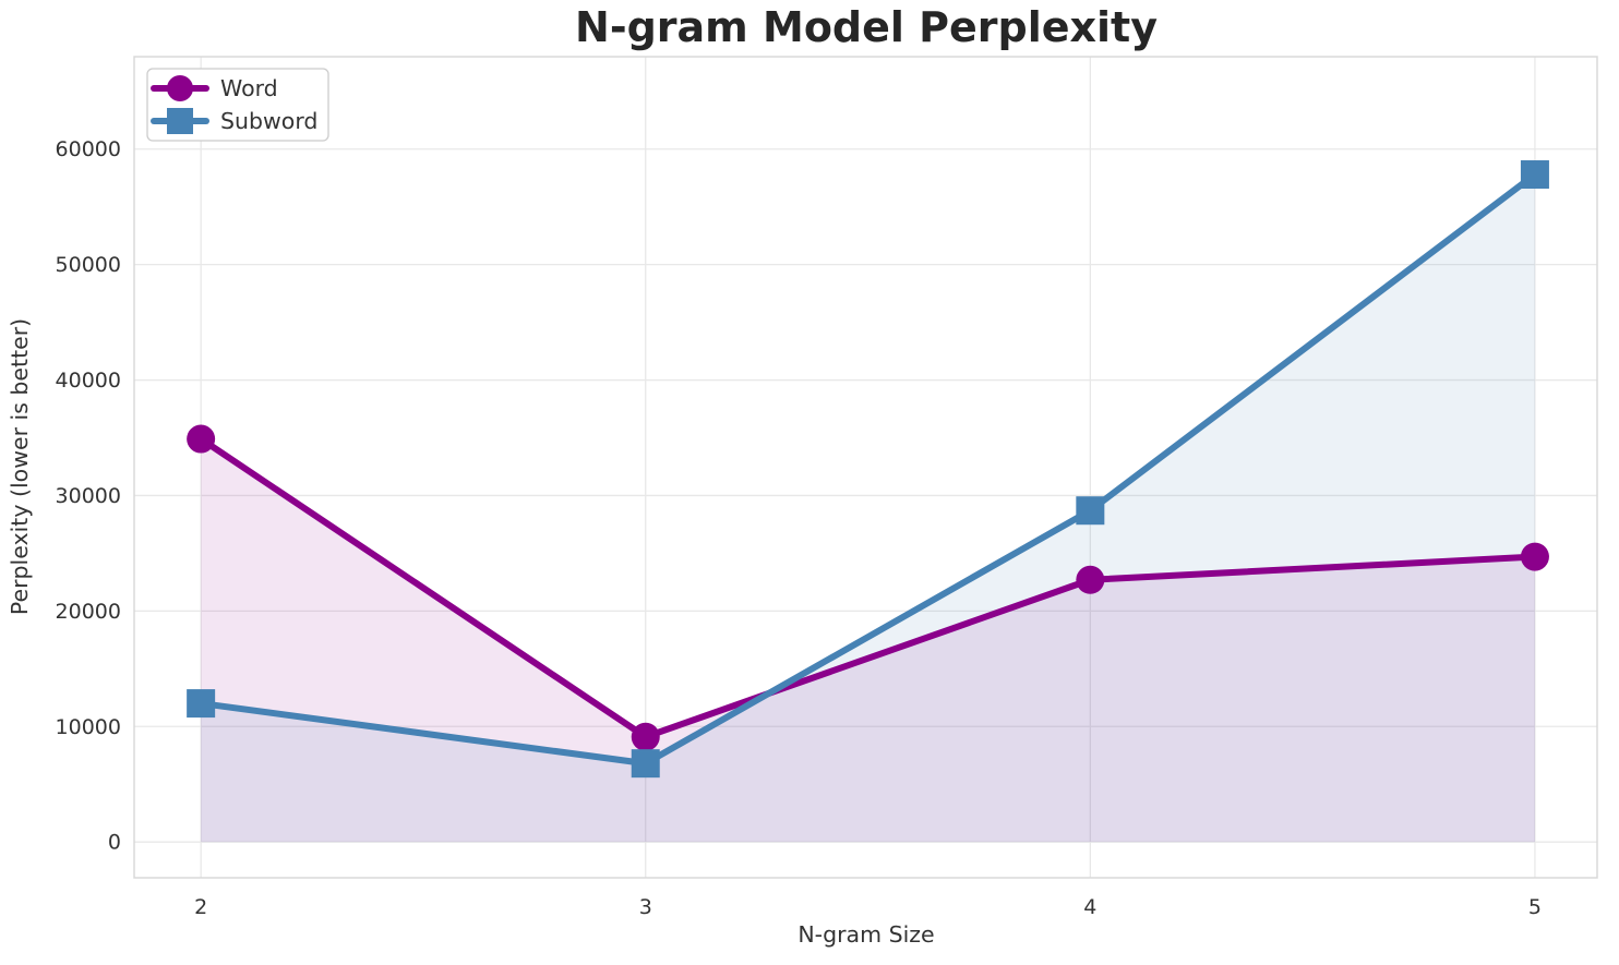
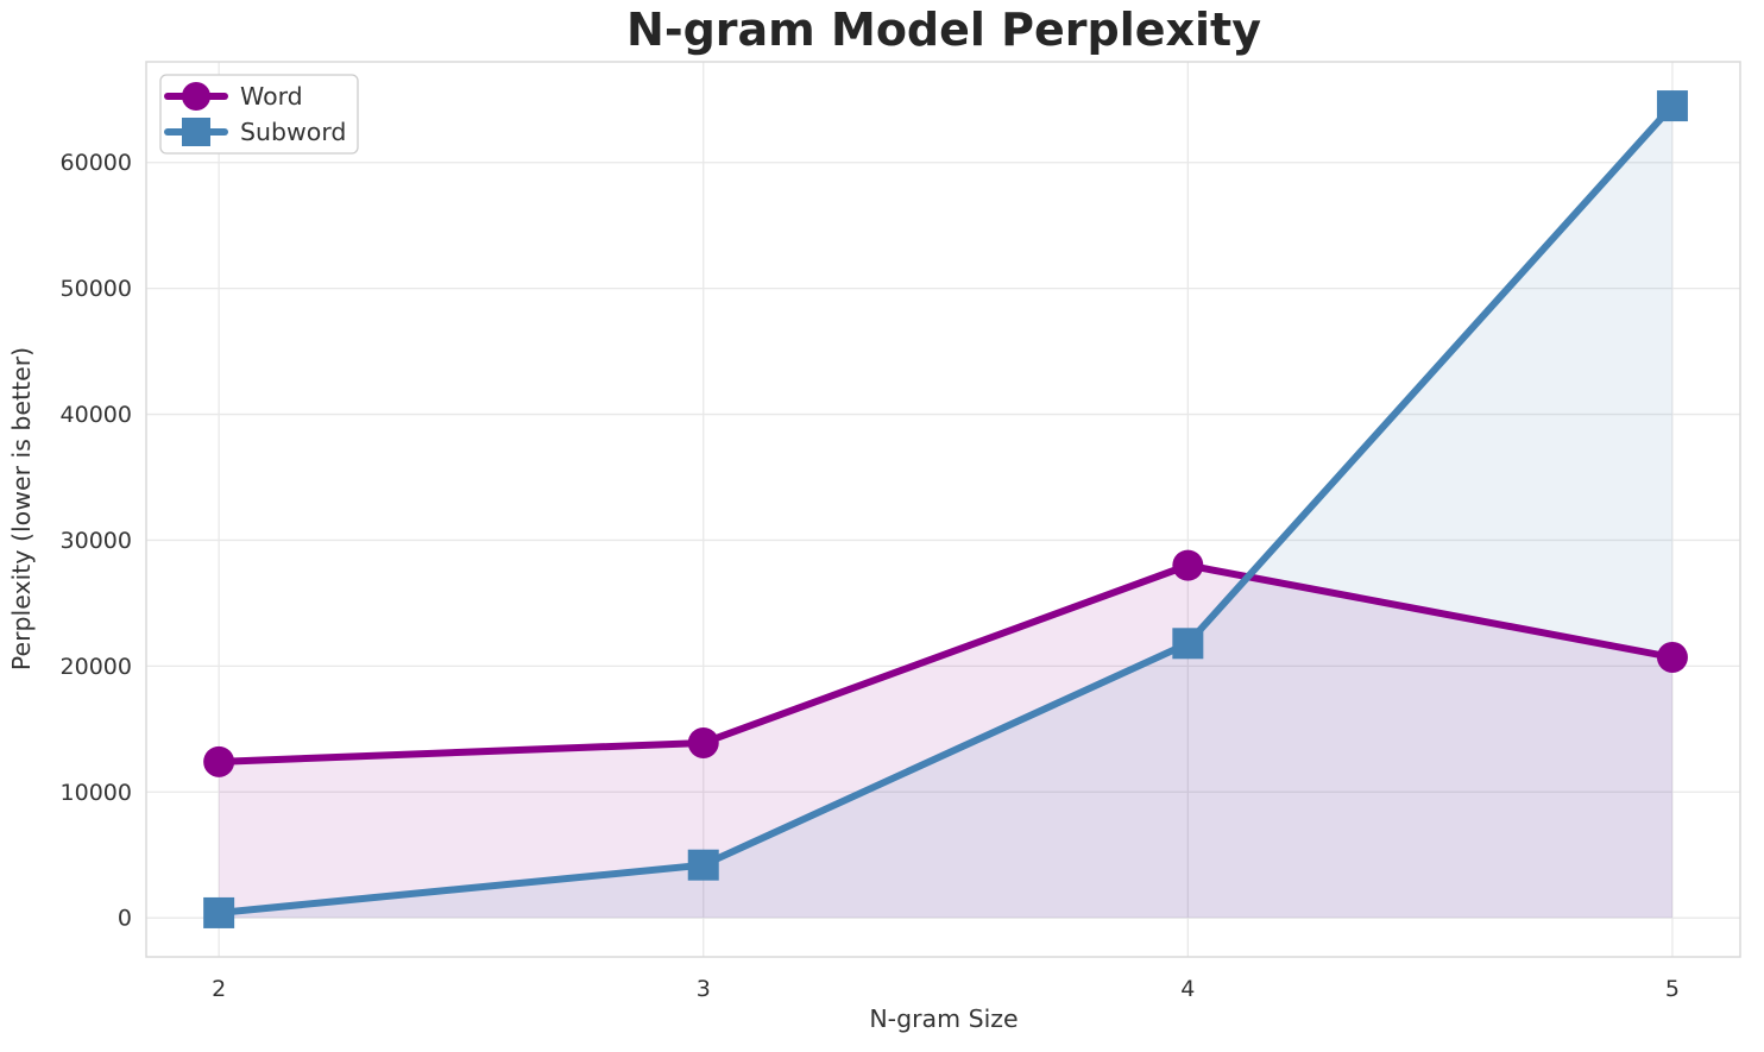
Word/2: 34900 -> 12400
Subword/2: 12000 -> 400
Word/3: 9100 -> 13900
Subword/3: 6800 -> 4200
Word/4: 22700 -> 28000
Subword/4: 28700 -> 21800
Word/5: 24700 -> 20700
Subword/5: 57800 -> 64500
